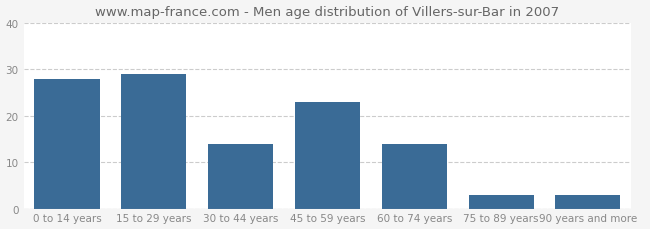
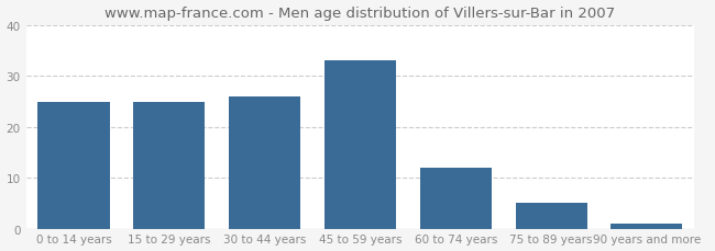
0 to 14 years: 28 -> 25
15 to 29 years: 29 -> 25
30 to 44 years: 14 -> 26
45 to 59 years: 23 -> 33
60 to 74 years: 14 -> 12
75 to 89 years: 3 -> 5
90 years and more: 3 -> 1
